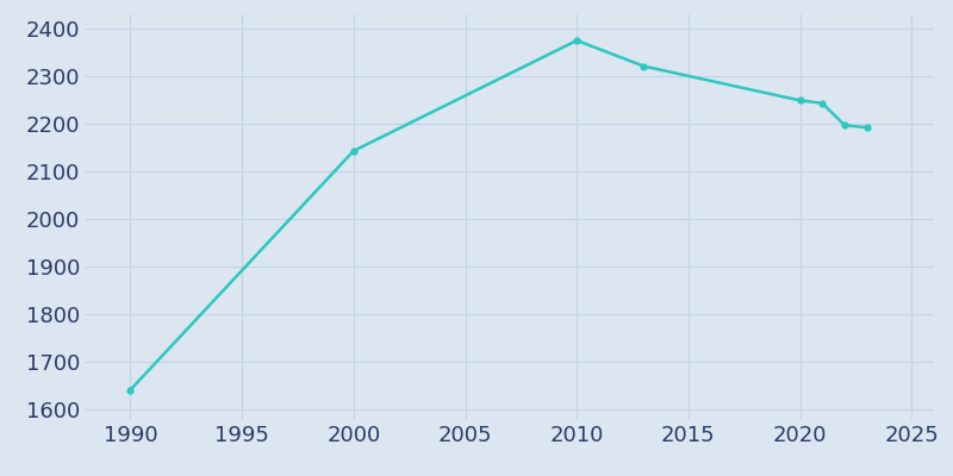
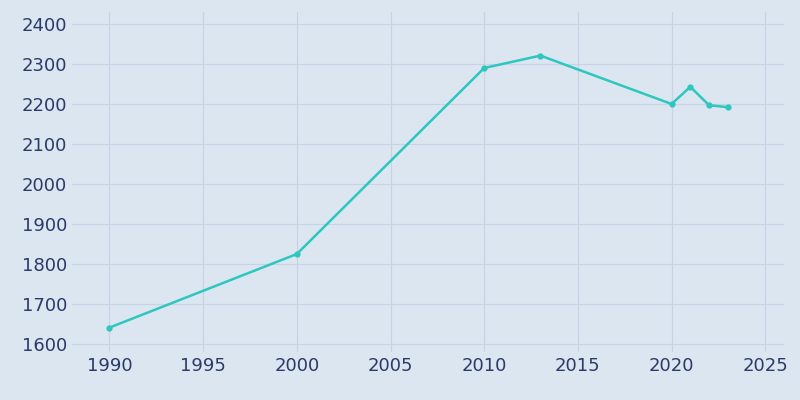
2000: 2143 -> 1825
2010: 2375 -> 2290
2020: 2249 -> 2200
